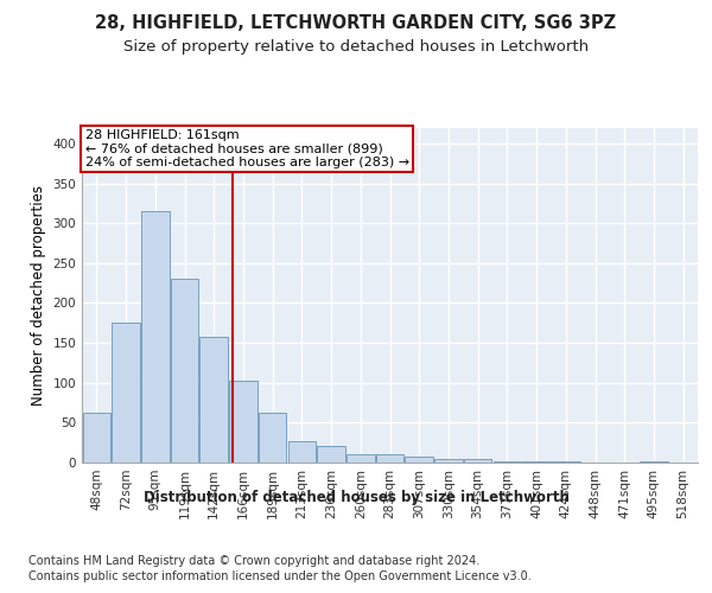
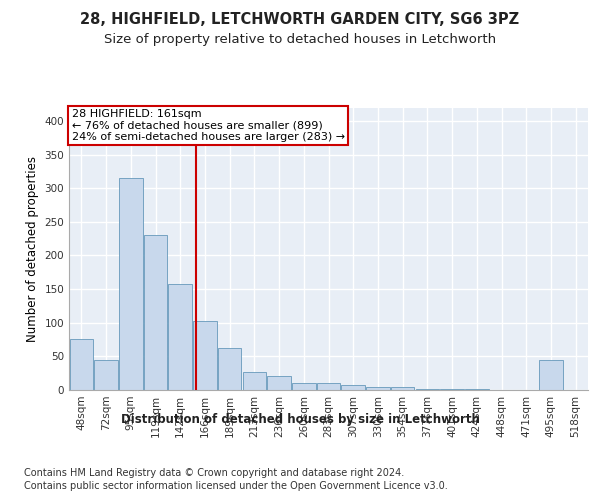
48sqm: 62 -> 76
72sqm: 175 -> 44
495sqm: 1 -> 44
